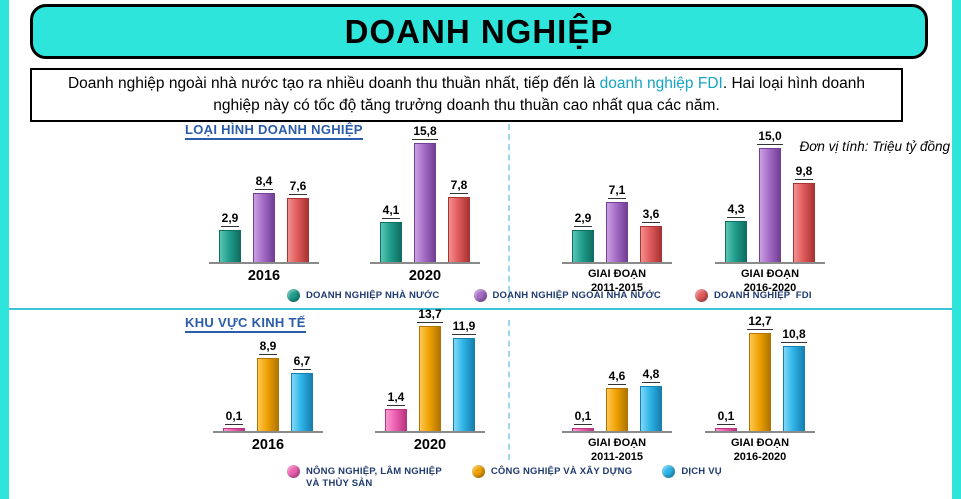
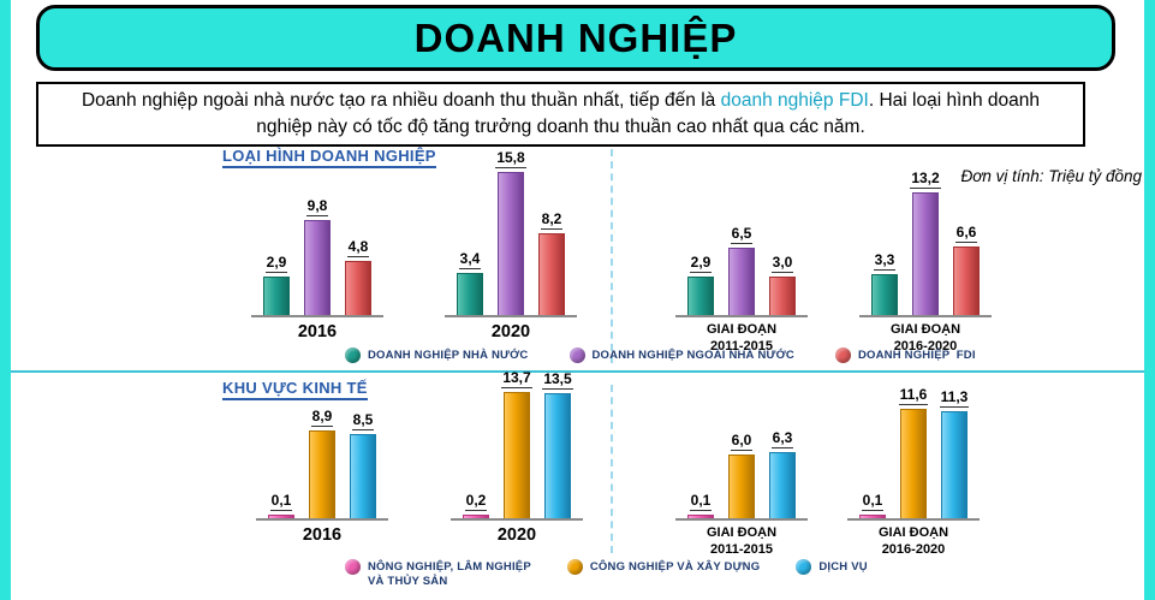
LOẠI HÌNH DOANH NGHIỆP/DOANH NGHIỆP NGOÀI NHÀ NƯỚC/2016: 8,4 -> 9,8
LOẠI HÌNH DOANH NGHIỆP/DOANH NGHIỆP FDI/2016: 7,6 -> 4,8
LOẠI HÌNH DOANH NGHIỆP/DOANH NGHIỆP NHÀ NƯỚC/2020: 4,1 -> 3,4
LOẠI HÌNH DOANH NGHIỆP/DOANH NGHIỆP FDI/2020: 7,8 -> 8,2
LOẠI HÌNH DOANH NGHIỆP/DOANH NGHIỆP NGOÀI NHÀ NƯỚC/GIAI ĐOẠN 2011-2015: 7,1 -> 6,5
LOẠI HÌNH DOANH NGHIỆP/DOANH NGHIỆP FDI/GIAI ĐOẠN 2011-2015: 3,6 -> 3,0
LOẠI HÌNH DOANH NGHIỆP/DOANH NGHIỆP NHÀ NƯỚC/GIAI ĐOẠN 2016-2020: 4,3 -> 3,3
LOẠI HÌNH DOANH NGHIỆP/DOANH NGHIỆP NGOÀI NHÀ NƯỚC/GIAI ĐOẠN 2016-2020: 15,0 -> 13,2
LOẠI HÌNH DOANH NGHIỆP/DOANH NGHIỆP FDI/GIAI ĐOẠN 2016-2020: 9,8 -> 6,6
KHU VỰC KINH TẾ/DỊCH VỤ/2016: 6,7 -> 8,5
KHU VỰC KINH TẾ/NÔNG NGHIỆP, LÂM NGHIỆP VÀ THỦY SẢN/2020: 1,4 -> 0,2
KHU VỰC KINH TẾ/DỊCH VỤ/2020: 11,9 -> 13,5
KHU VỰC KINH TẾ/CÔNG NGHIỆP VÀ XÂY DỰNG/GIAI ĐOẠN 2011-2015: 4,6 -> 6,0
KHU VỰC KINH TẾ/DỊCH VỤ/GIAI ĐOẠN 2011-2015: 4,8 -> 6,3
KHU VỰC KINH TẾ/CÔNG NGHIỆP VÀ XÂY DỰNG/GIAI ĐOẠN 2016-2020: 12,7 -> 11,6
KHU VỰC KINH TẾ/DỊCH VỤ/GIAI ĐOẠN 2016-2020: 10,8 -> 11,3
